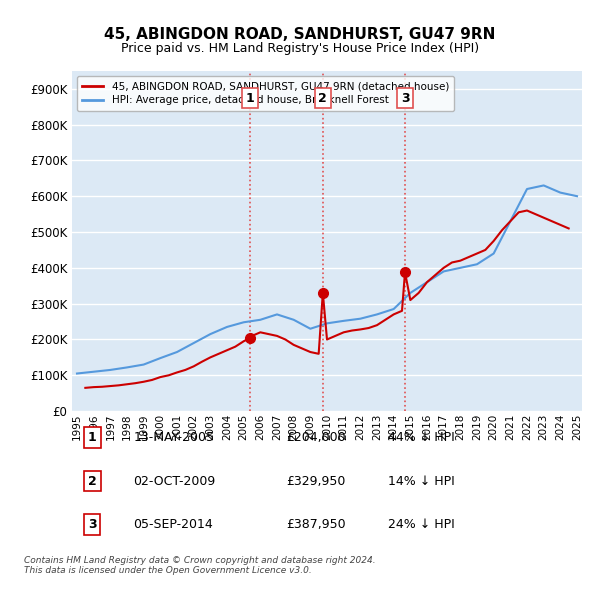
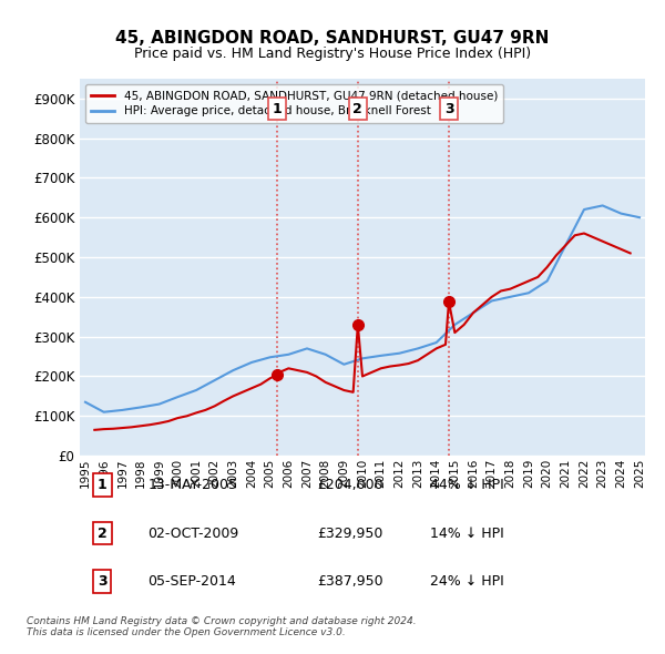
HPI: Average price, detached house, Bracknell Forest/1995: £105K -> £135K
